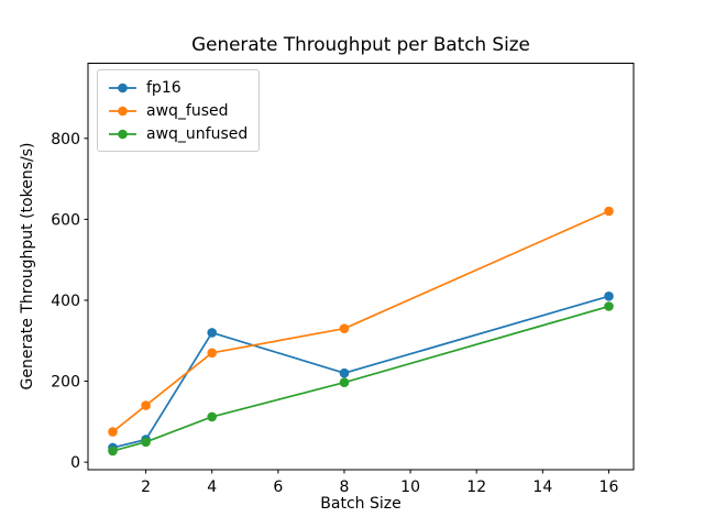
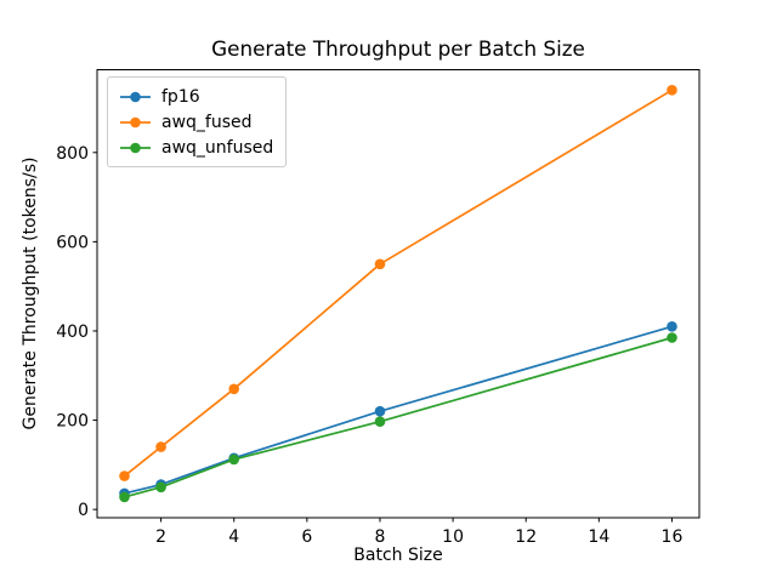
fp16/4: 320 -> 120
awq_fused/8: 330 -> 550
awq_fused/16: 620 -> 940
